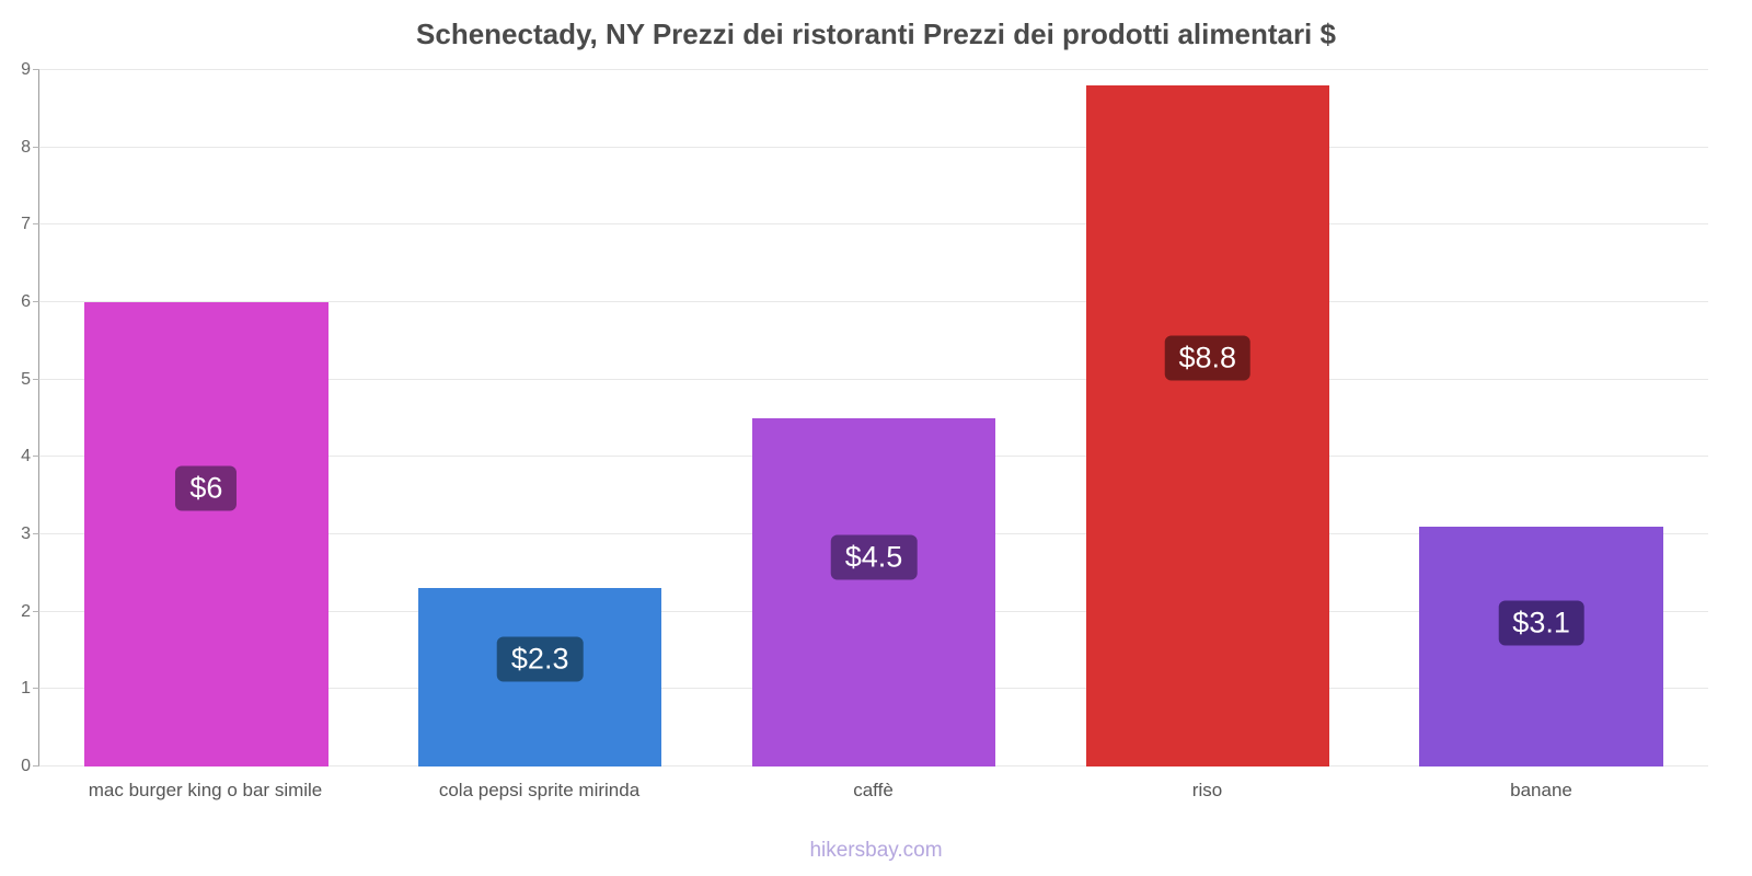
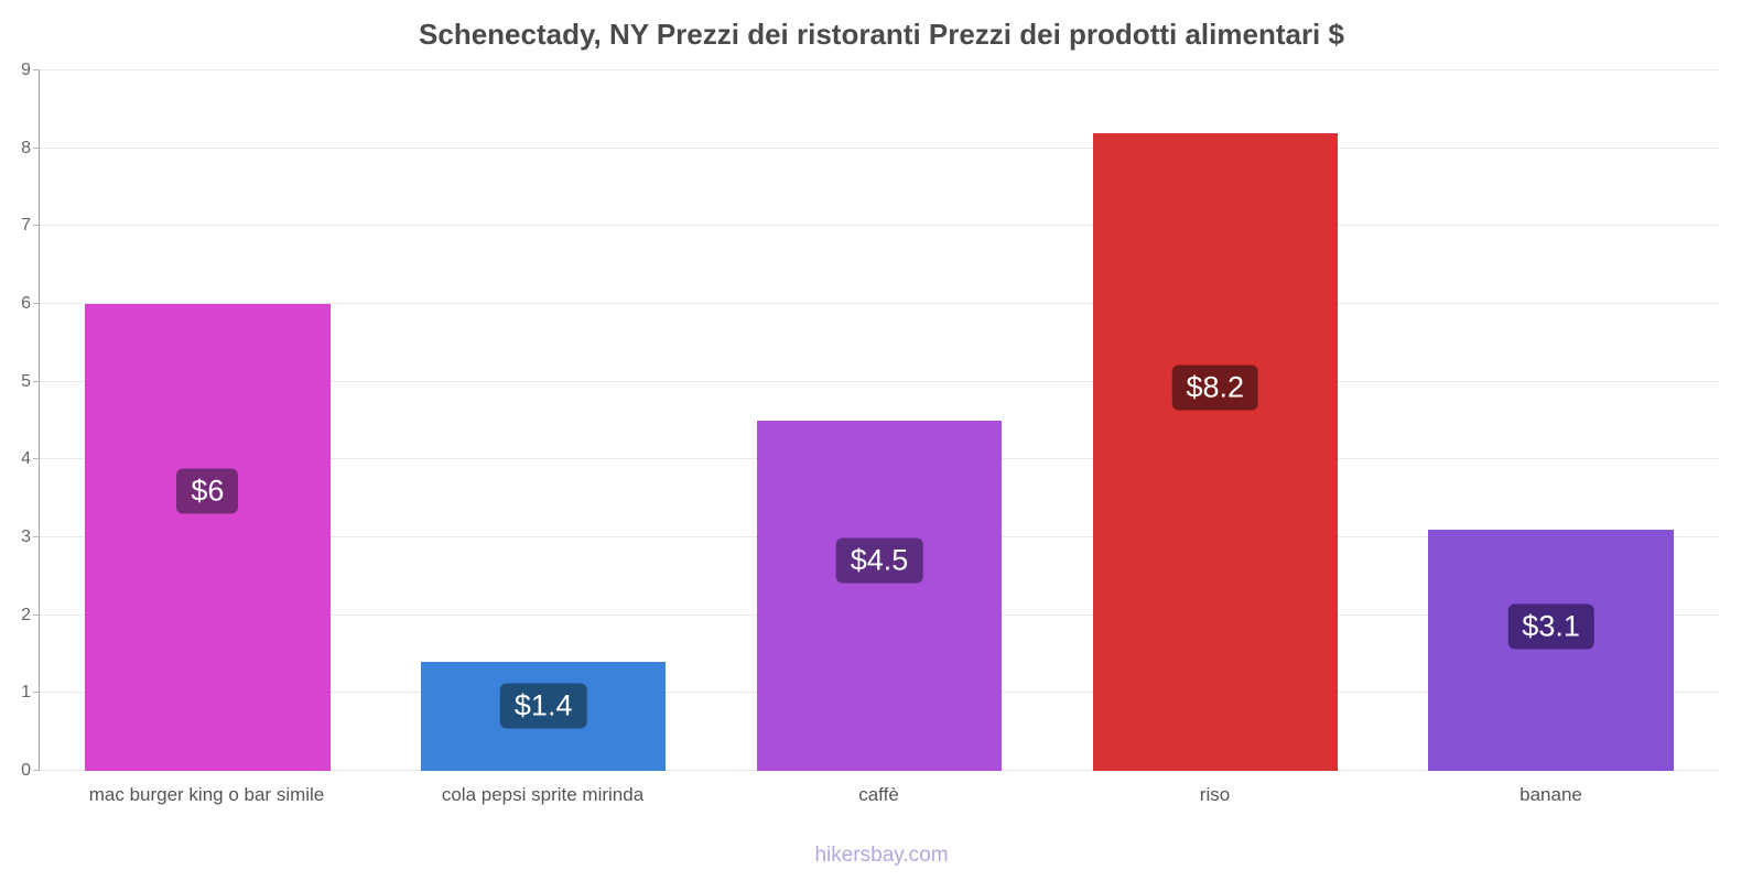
cola pepsi sprite mirinda: $2.3 -> $1.4
riso: $8.8 -> $8.2
